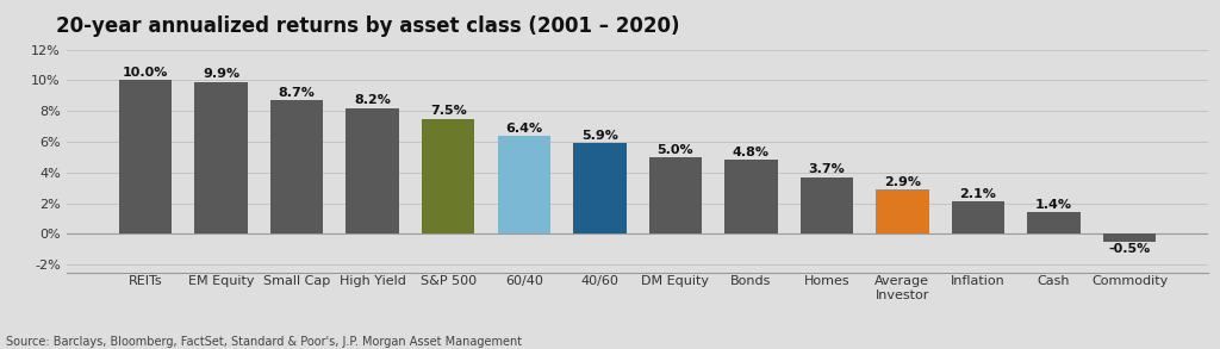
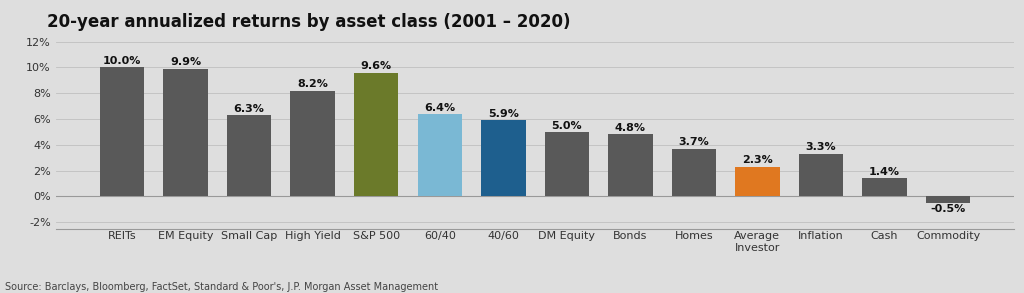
Small Cap: 8.7% -> 6.3%
S&P 500: 7.5% -> 9.6%
Average Investor: 2.9% -> 2.3%
Inflation: 2.1% -> 3.3%
